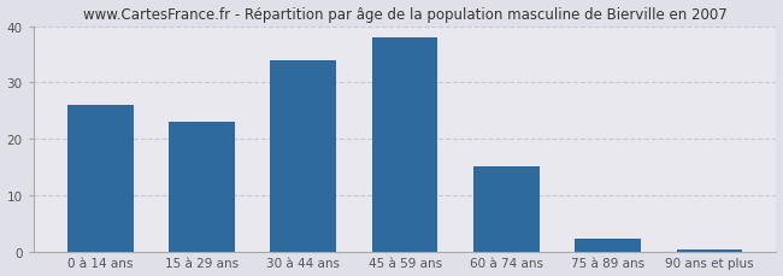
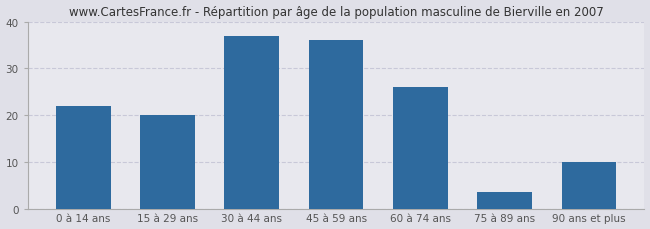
0 à 14 ans: 26.0 -> 22.0
15 à 29 ans: 23.0 -> 20.0
30 à 44 ans: 34.0 -> 37.0
45 à 59 ans: 38.0 -> 36.0
60 à 74 ans: 15.0 -> 26.0
75 à 89 ans: 2.3 -> 3.5
90 ans et plus: 0.4 -> 10.0
